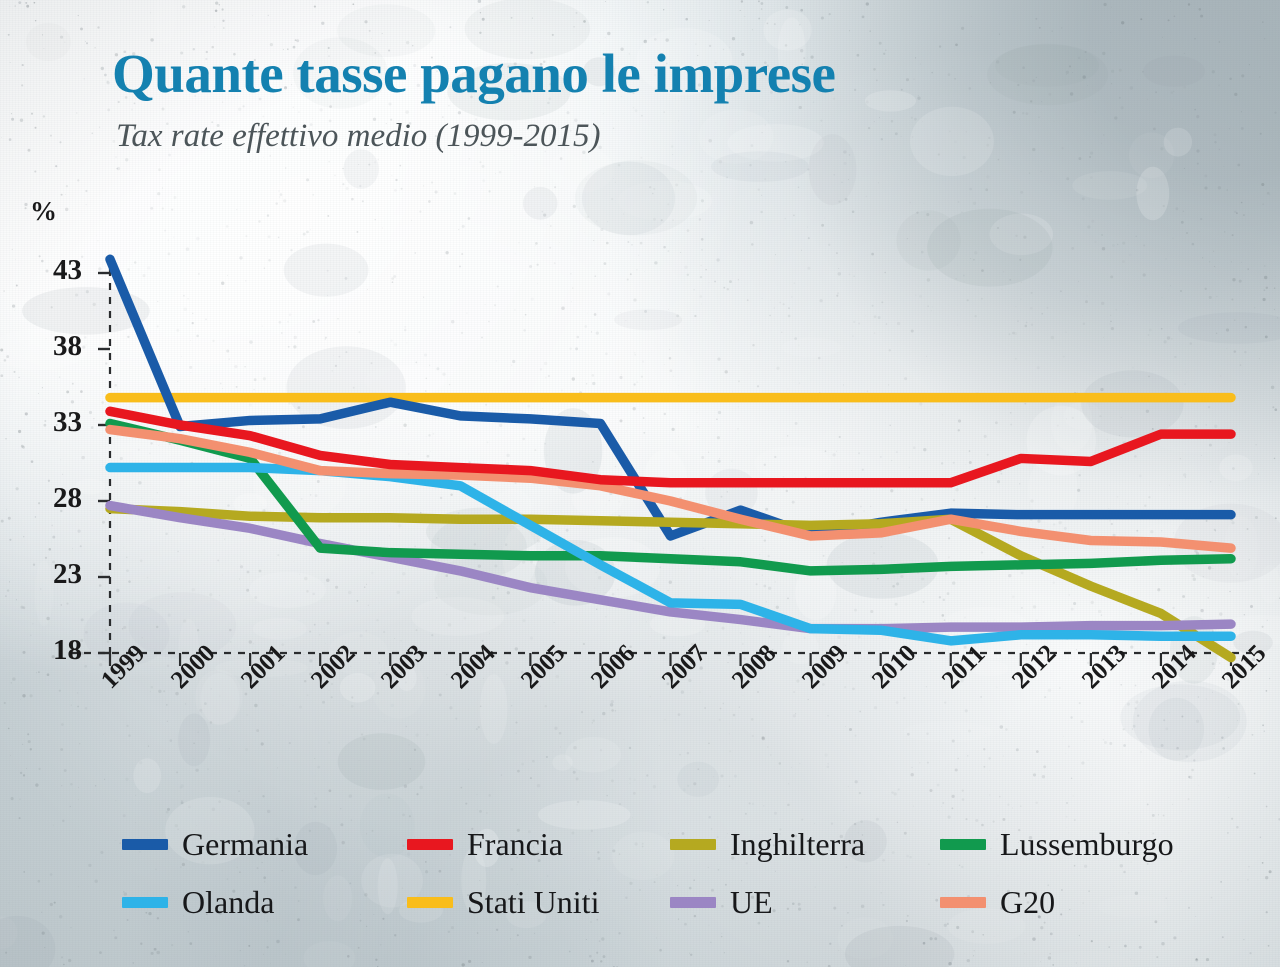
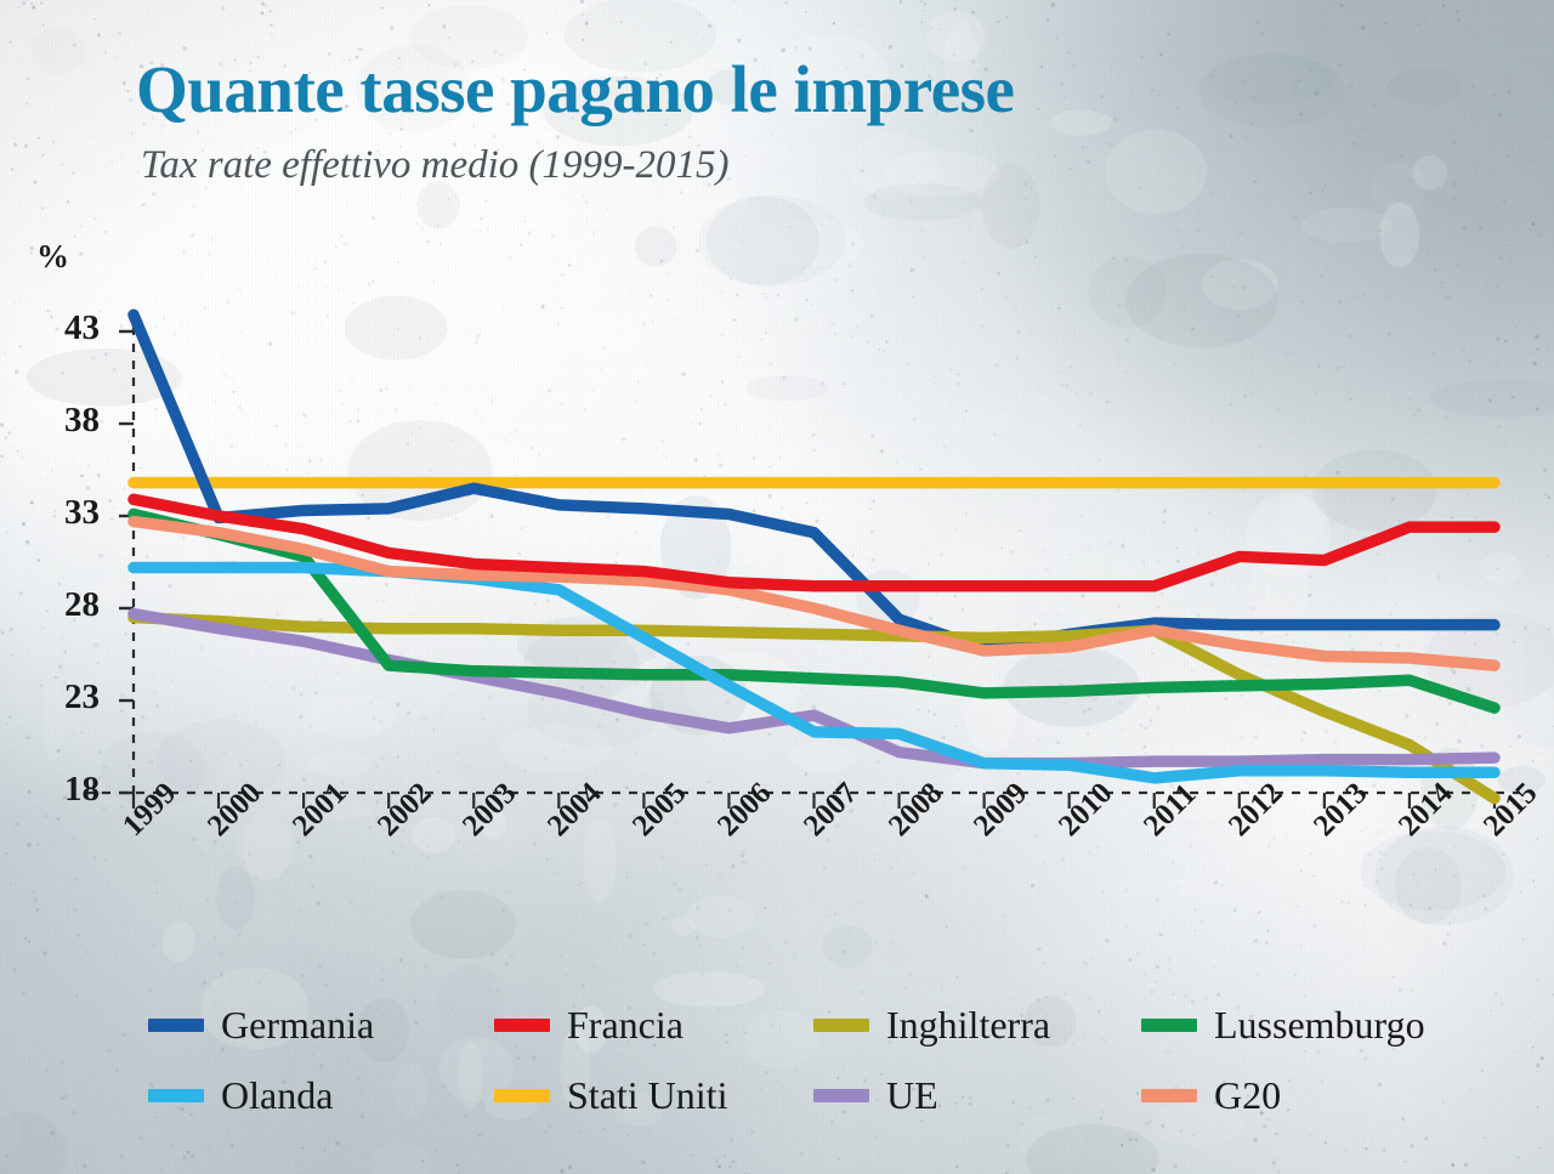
Germania/2007: 25.7 -> 32.1
UE/2007: 20.7 -> 22.2
Lussemburgo/2015: 24.2 -> 22.6
